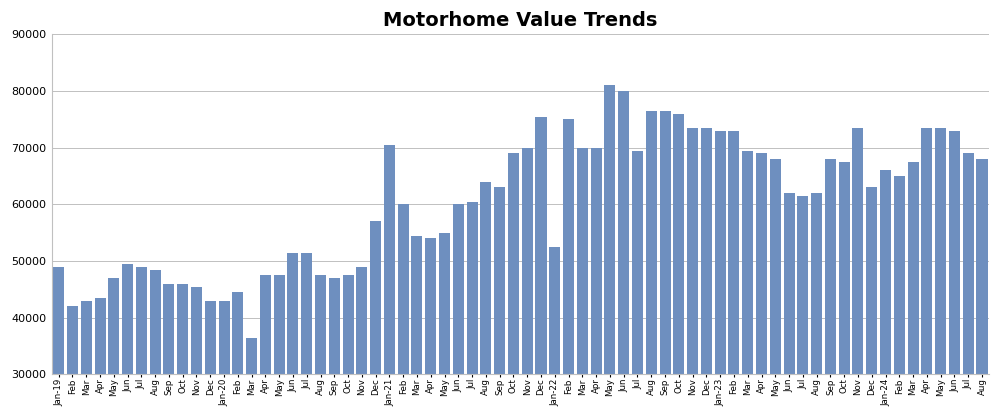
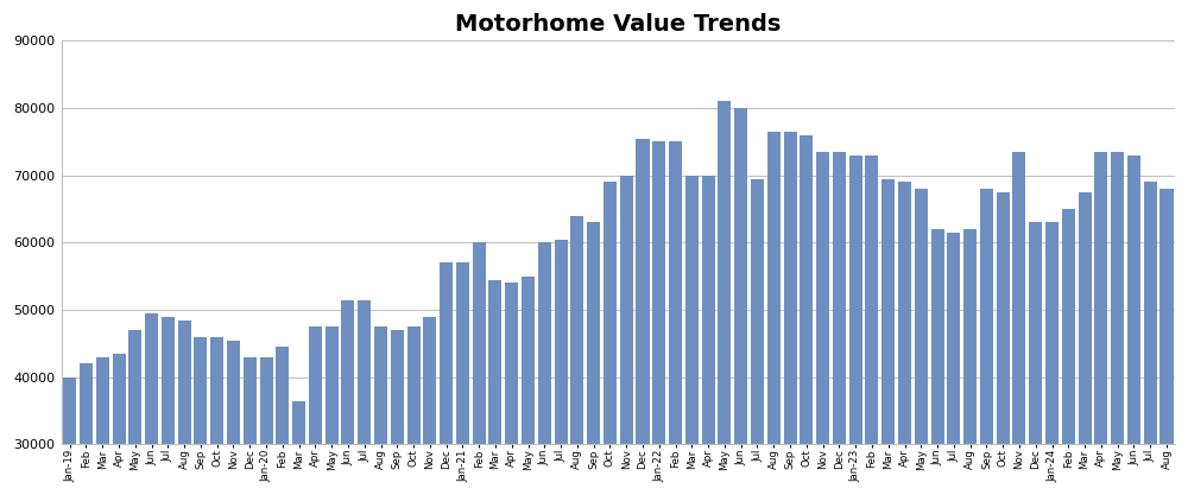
Jan-19: 49000 -> 40000
Jan-21: 70400 -> 57000
Jan-22: 52400 -> 75000
Jan-24: 66000 -> 63000
